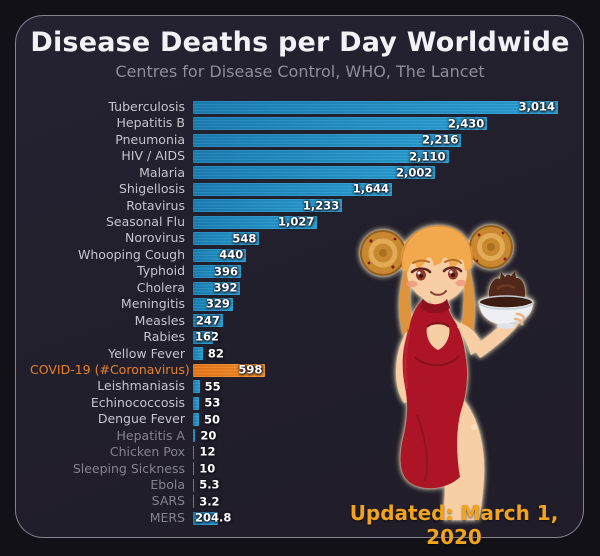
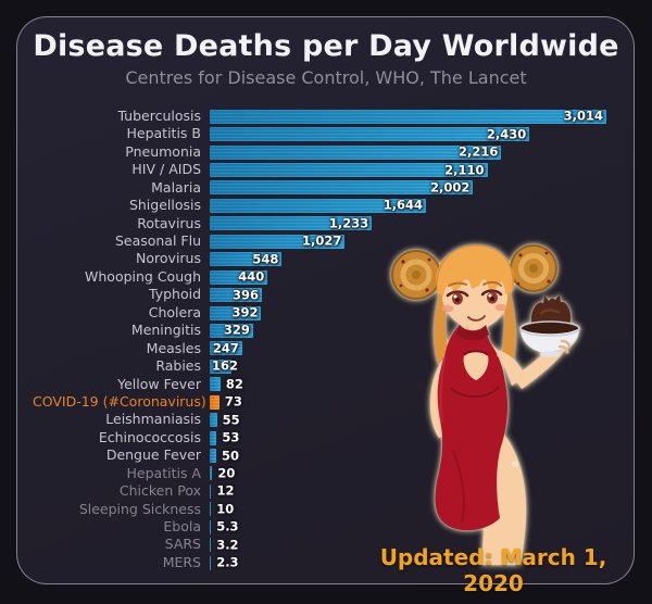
COVID-19 (#Coronavirus): 598 -> 73
MERS: 204.8 -> 2.3
